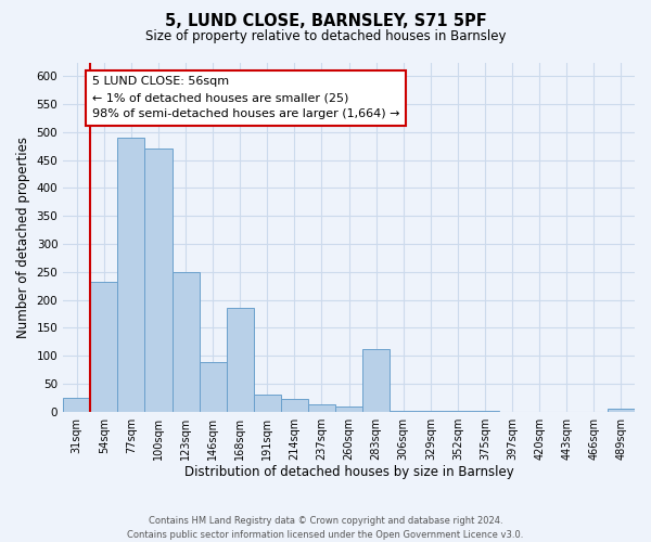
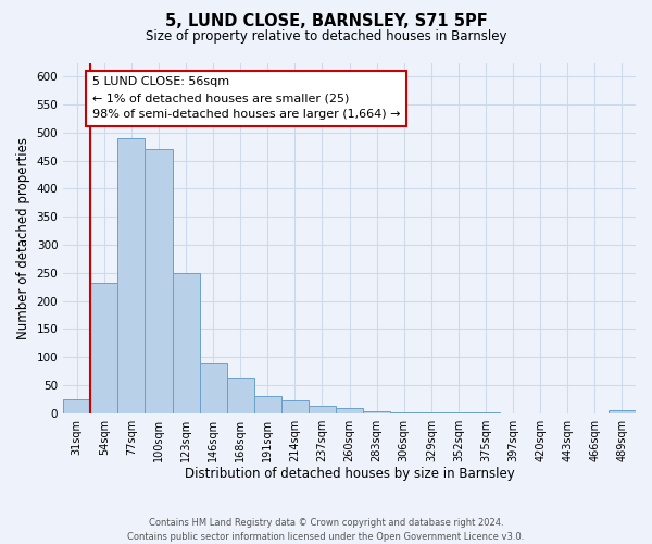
168sqm: 186 -> 63
283sqm: 112 -> 4
